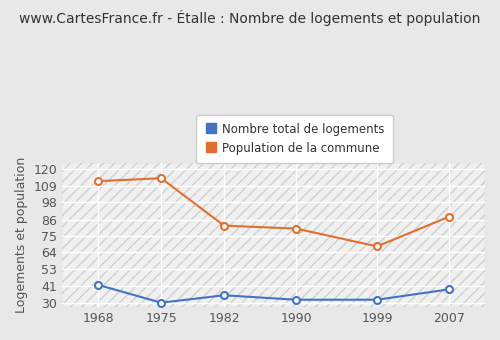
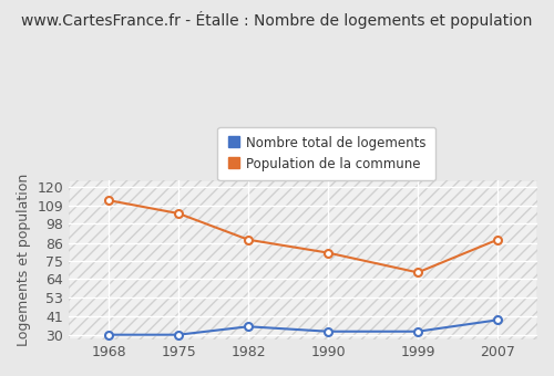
Nombre total de logements/1968: 42 -> 30
Population de la commune/1975: 114 -> 104
Population de la commune/1982: 82 -> 88
